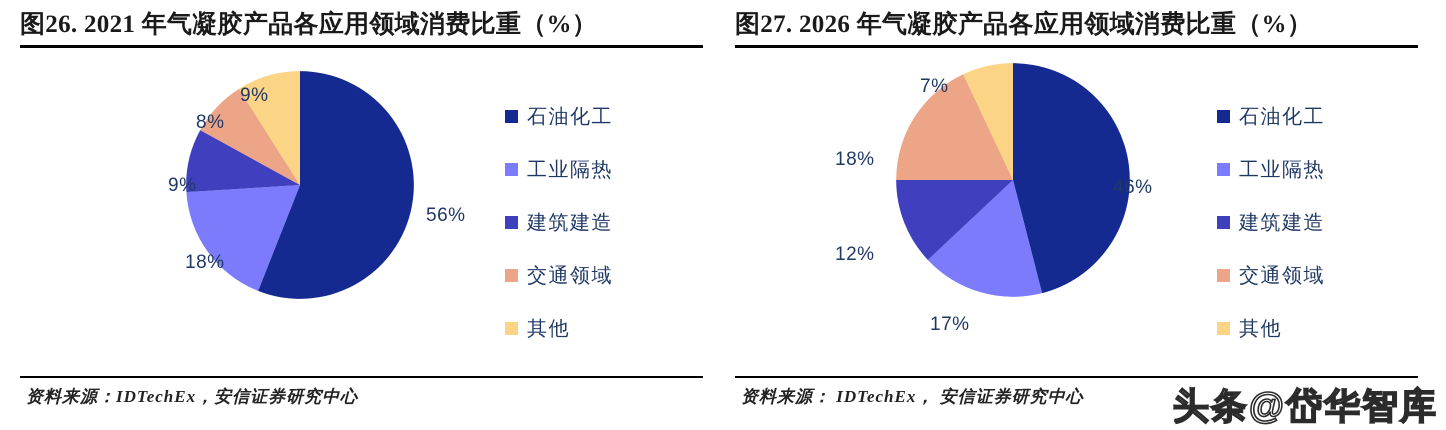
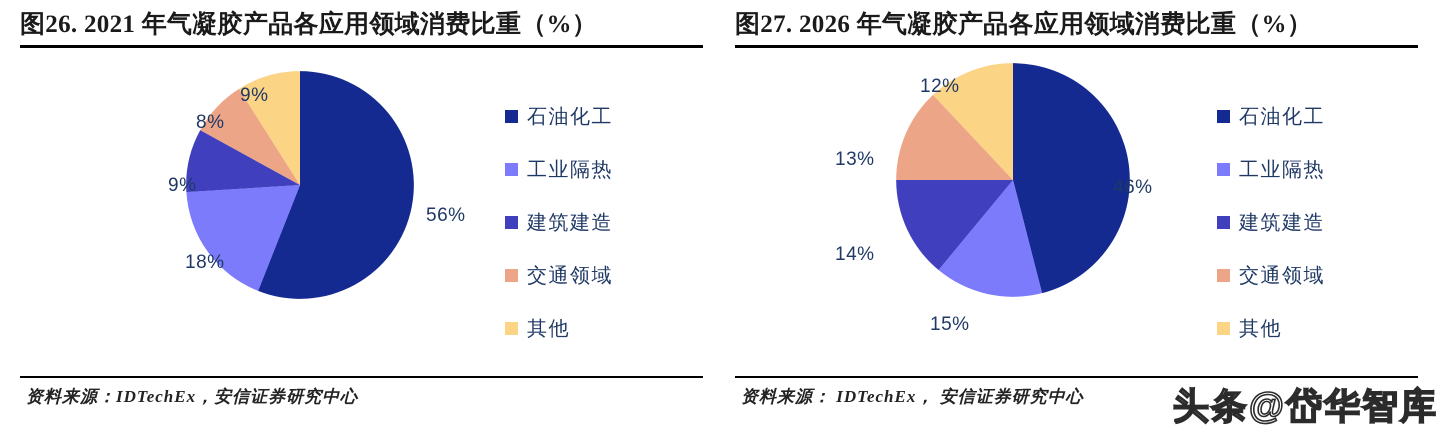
图27. 2026 年气凝胶产品各应用领域消费比重（%）/工业隔热: 17% -> 15%
图27. 2026 年气凝胶产品各应用领域消费比重（%）/建筑建造: 12% -> 14%
图27. 2026 年气凝胶产品各应用领域消费比重（%）/交通领域: 18% -> 13%
图27. 2026 年气凝胶产品各应用领域消费比重（%）/其他: 7% -> 12%
